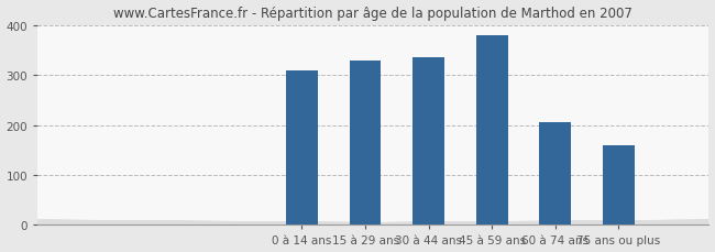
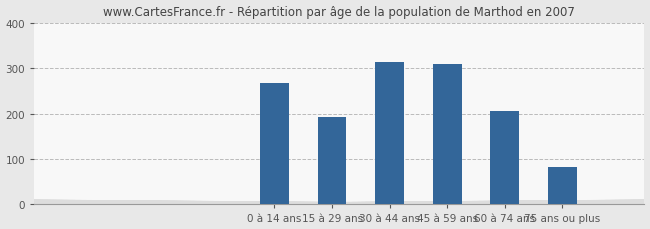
0 à 14 ans: 310 -> 268
15 à 29 ans: 330 -> 193
30 à 44 ans: 335 -> 313
45 à 59 ans: 380 -> 309
75 ans ou plus: 160 -> 82
